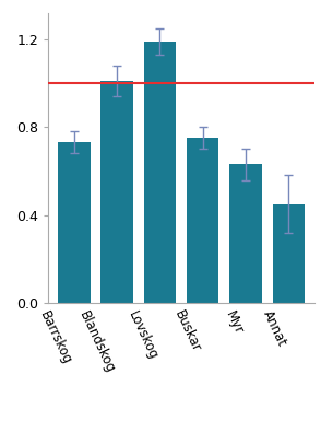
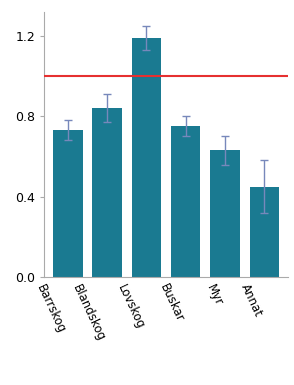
Blandskog: 1.01 -> 0.84
